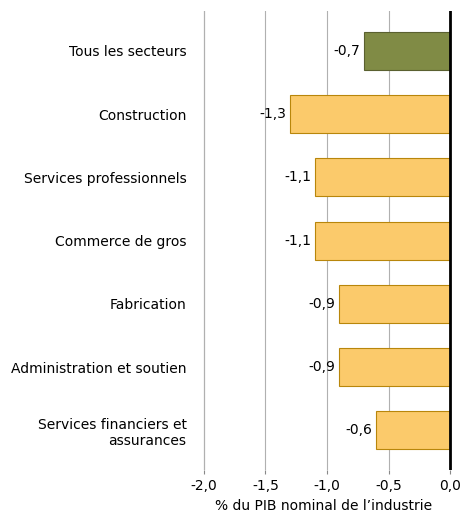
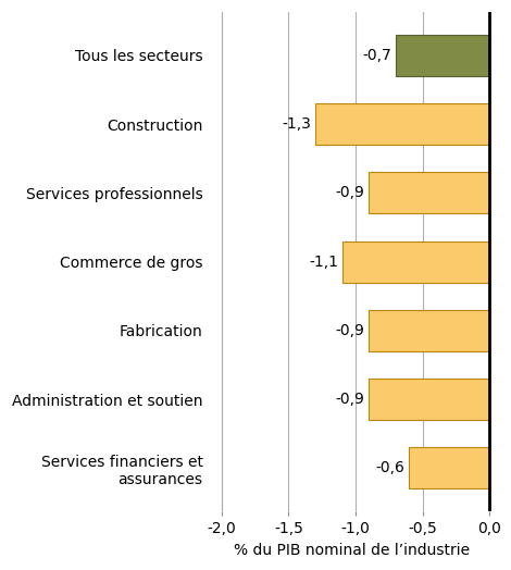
Services professionnels: -1,1 -> -0,9
